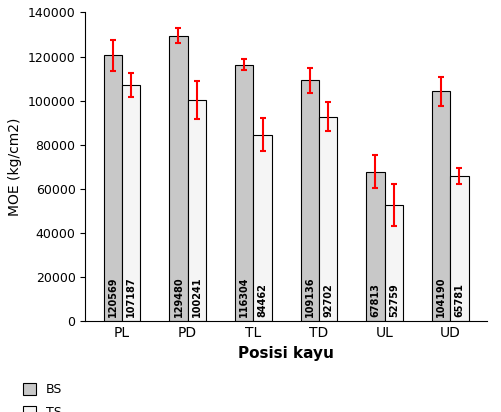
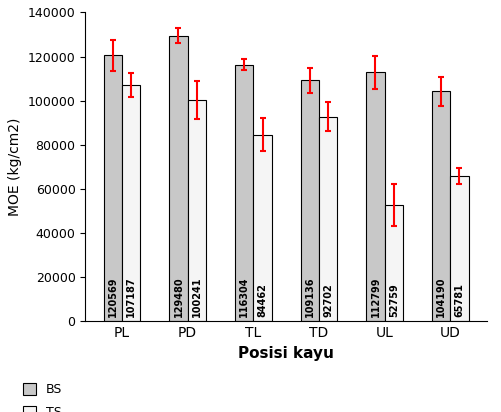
BS/UL: 67813 -> 112799
